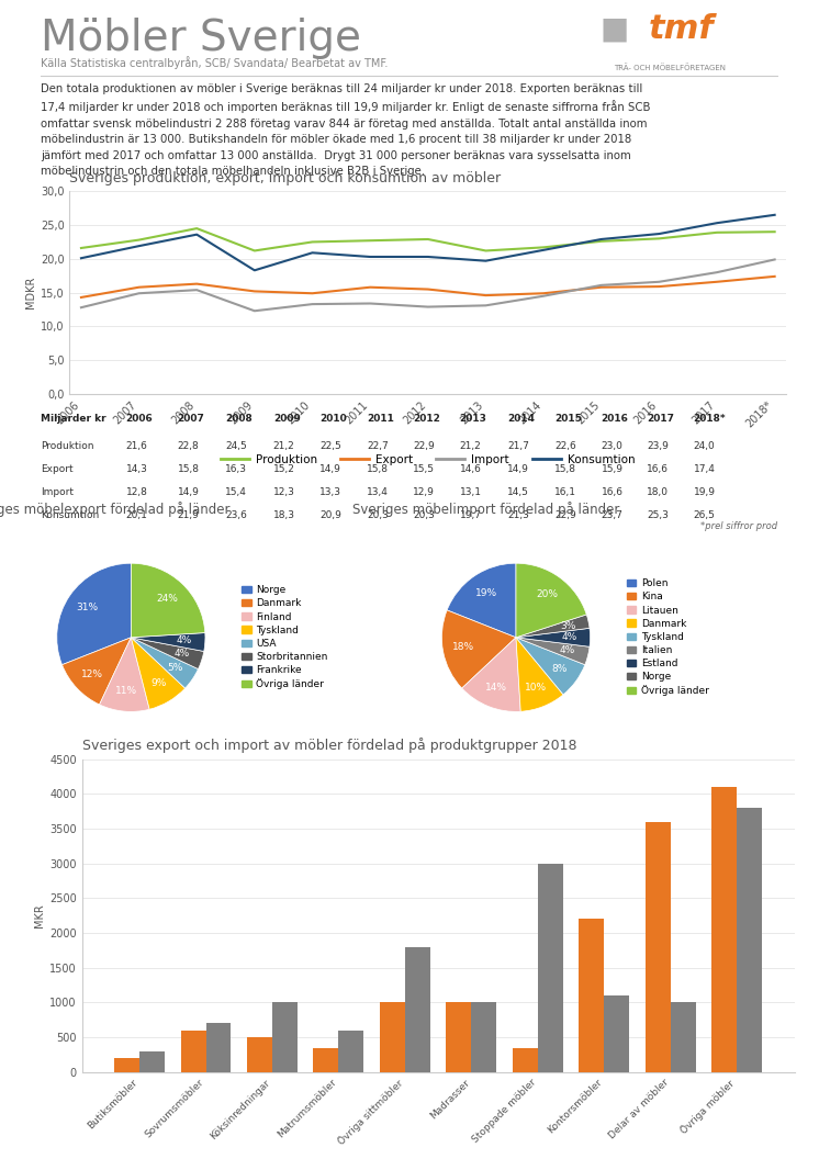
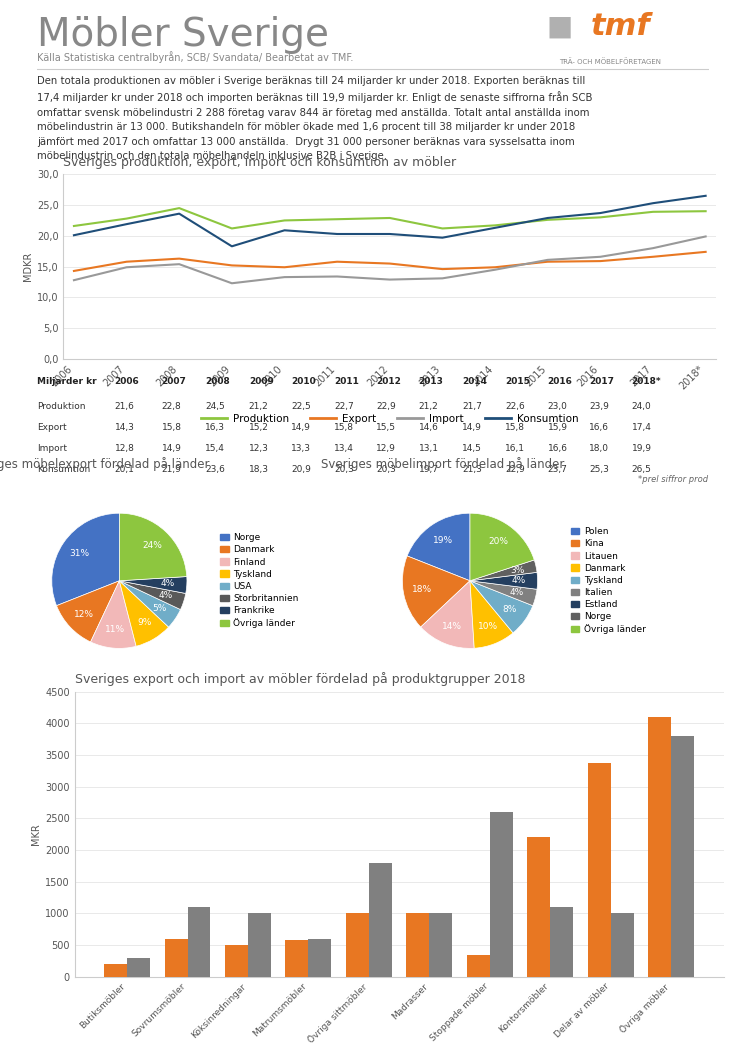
Import/Sovrumsmöbler: 700 -> 1100
Export/Matrumsmöbler: 350 -> 580
Import/Stoppade möbler: 3000 -> 2600
Export/Delar av möbler: 3600 -> 3380
